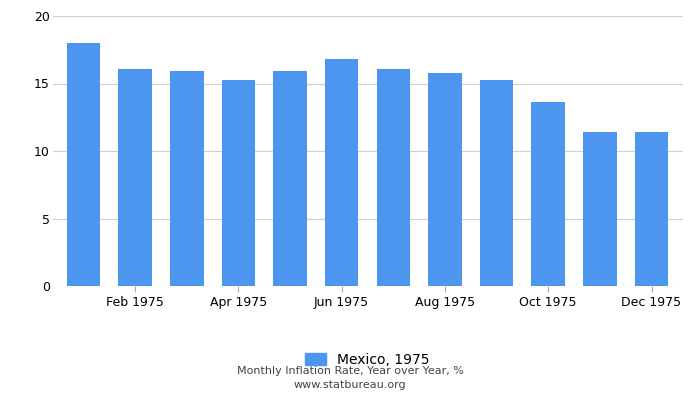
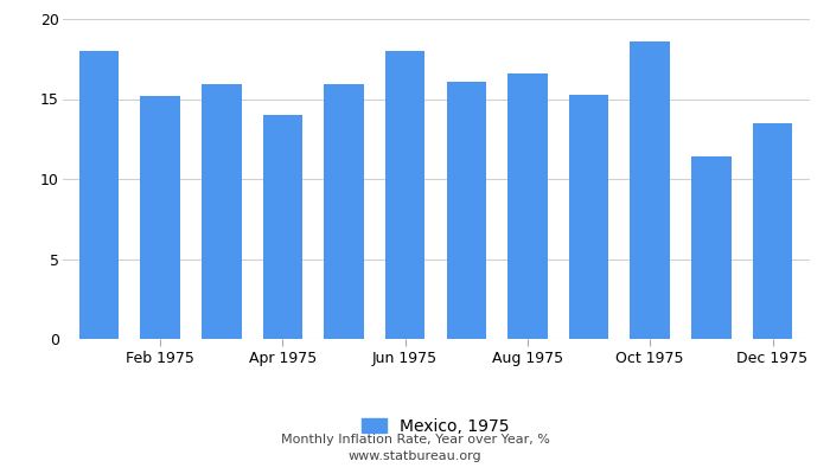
Feb 1975: 16.1 -> 15.2
Apr 1975: 15.3 -> 14.0
Jun 1975: 16.8 -> 18.0
Aug 1975: 15.8 -> 16.6
Oct 1975: 13.6 -> 18.6
Dec 1975: 11.4 -> 13.5
